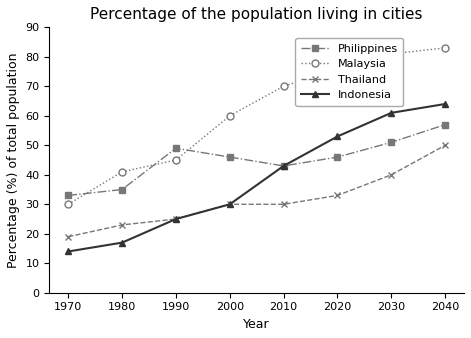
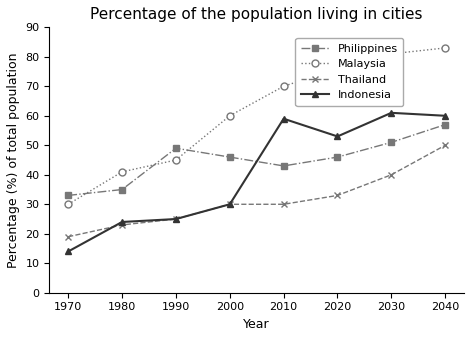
Indonesia/1980: 17 -> 24
Indonesia/2010: 43 -> 59
Indonesia/2040: 64 -> 60
